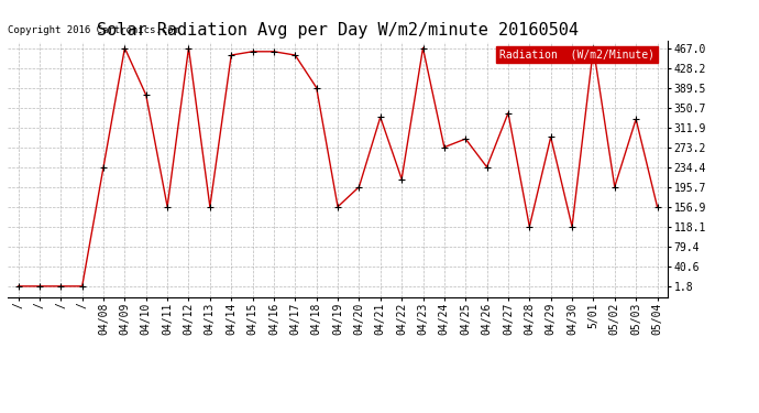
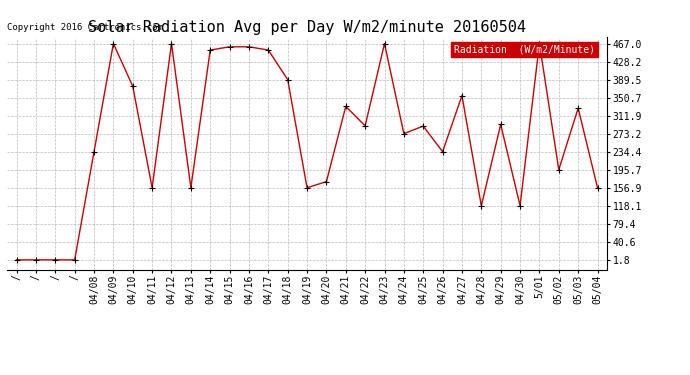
04/20: 196 -> 170
04/22: 211 -> 290
04/27: 340 -> 355
